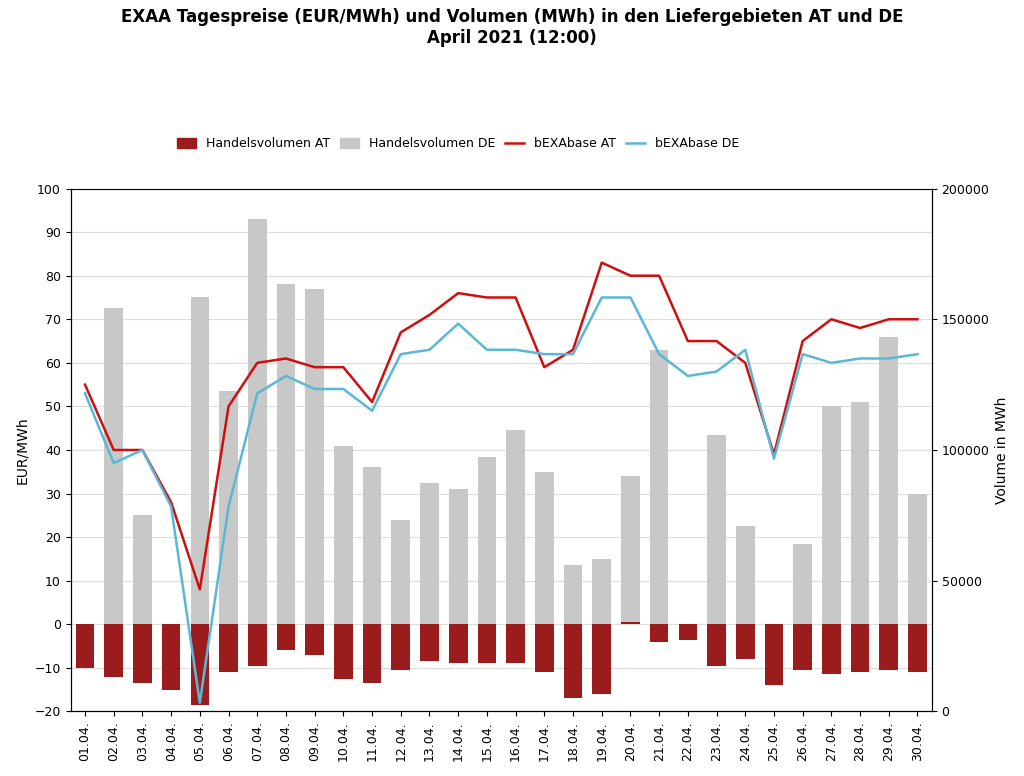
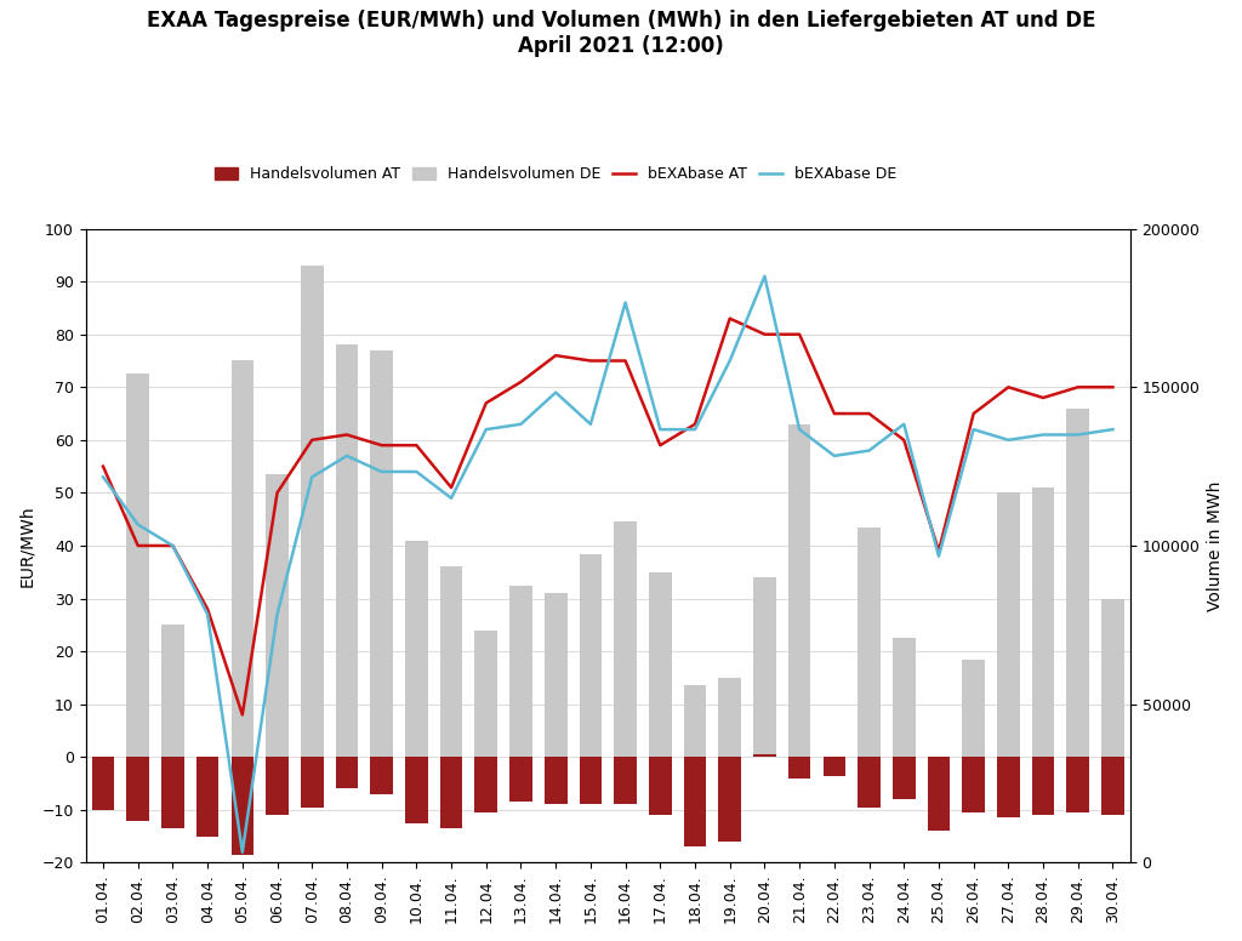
bEXAbase DE/02.04.: 37 -> 44
bEXAbase DE/16.04.: 63 -> 86
bEXAbase DE/20.04.: 75 -> 91
